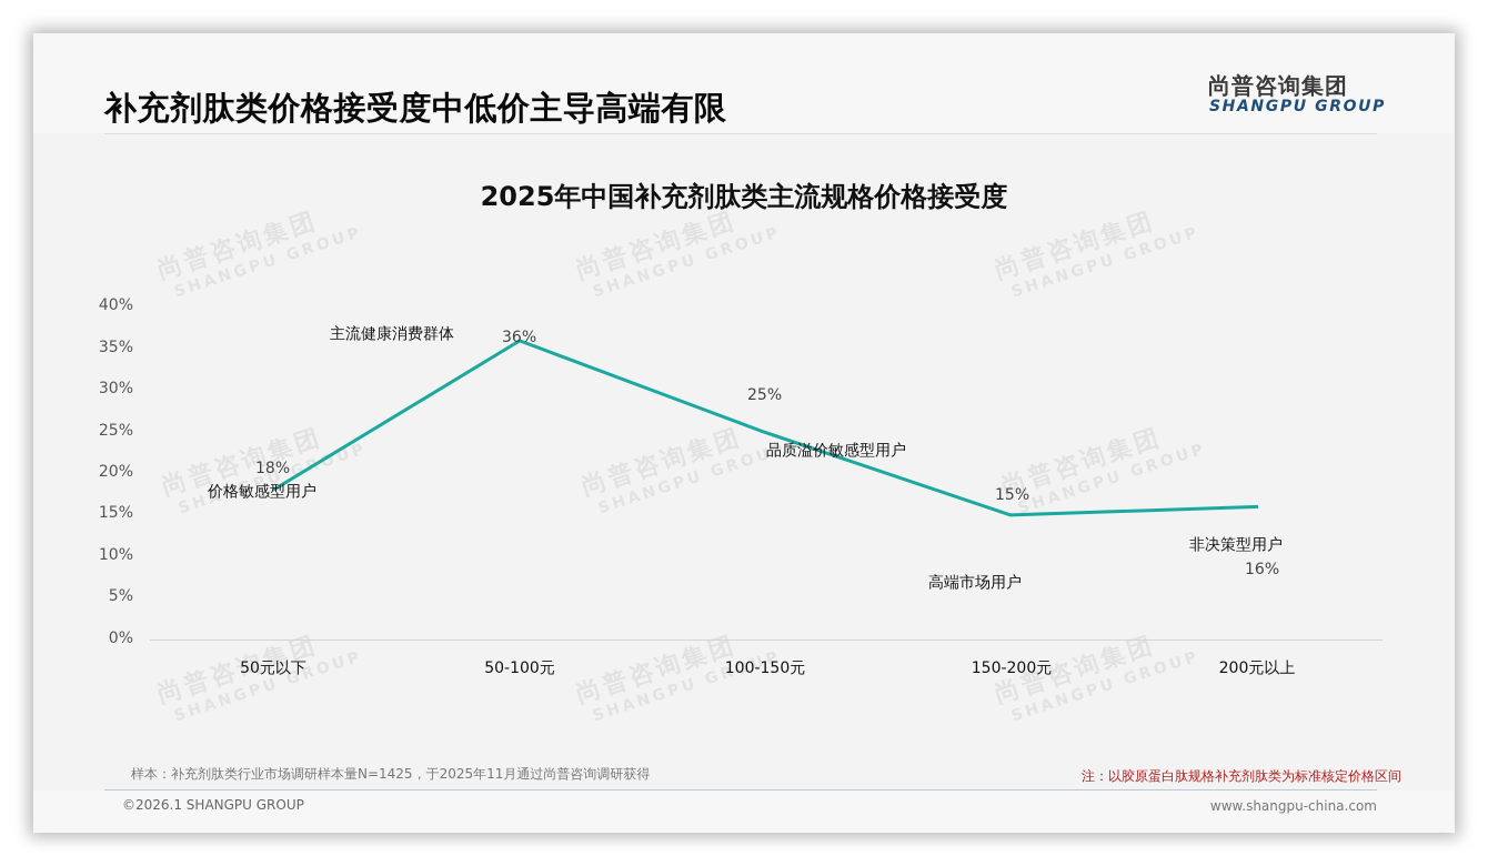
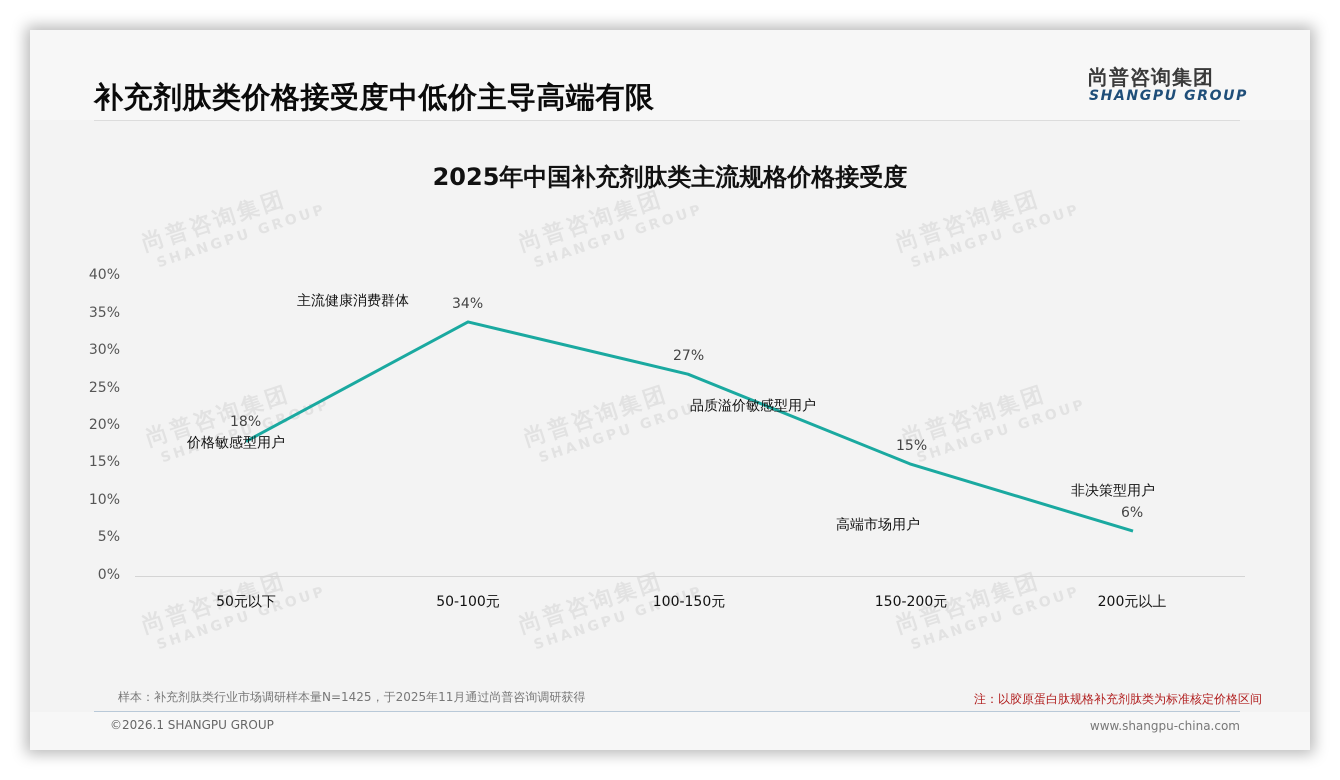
50-100元: 36% -> 34%
100-150元: 25% -> 27%
200元以上: 16% -> 6%
